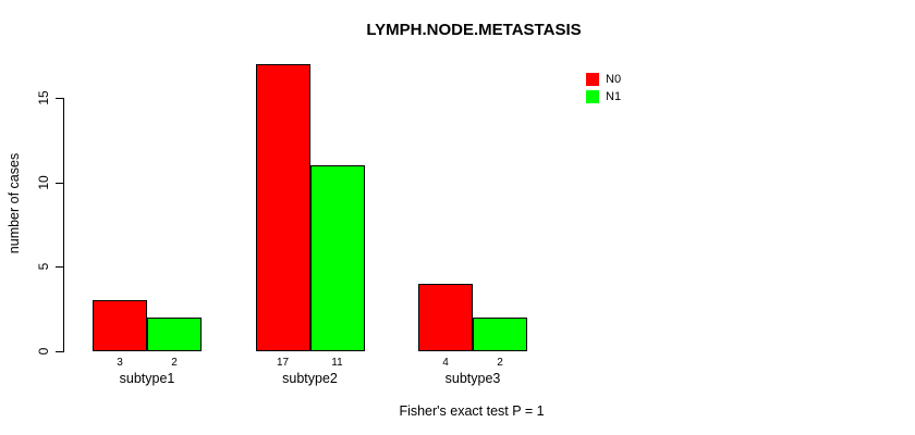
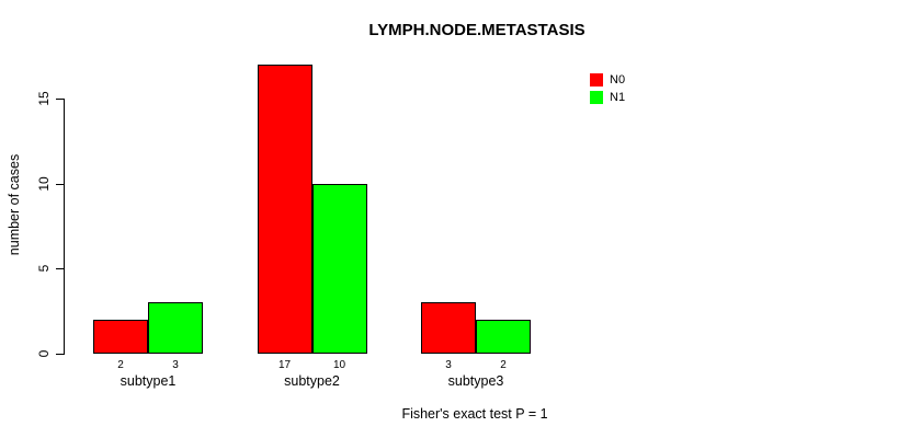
N0/subtype1: 3 -> 2
N1/subtype1: 2 -> 3
N1/subtype2: 11 -> 10
N0/subtype3: 4 -> 3
